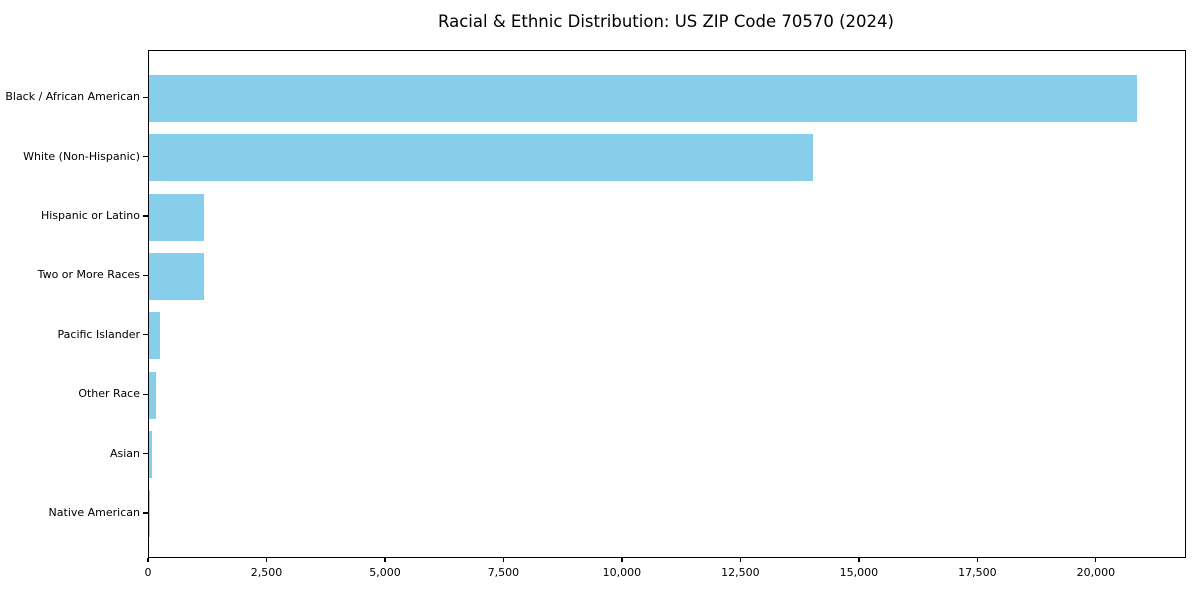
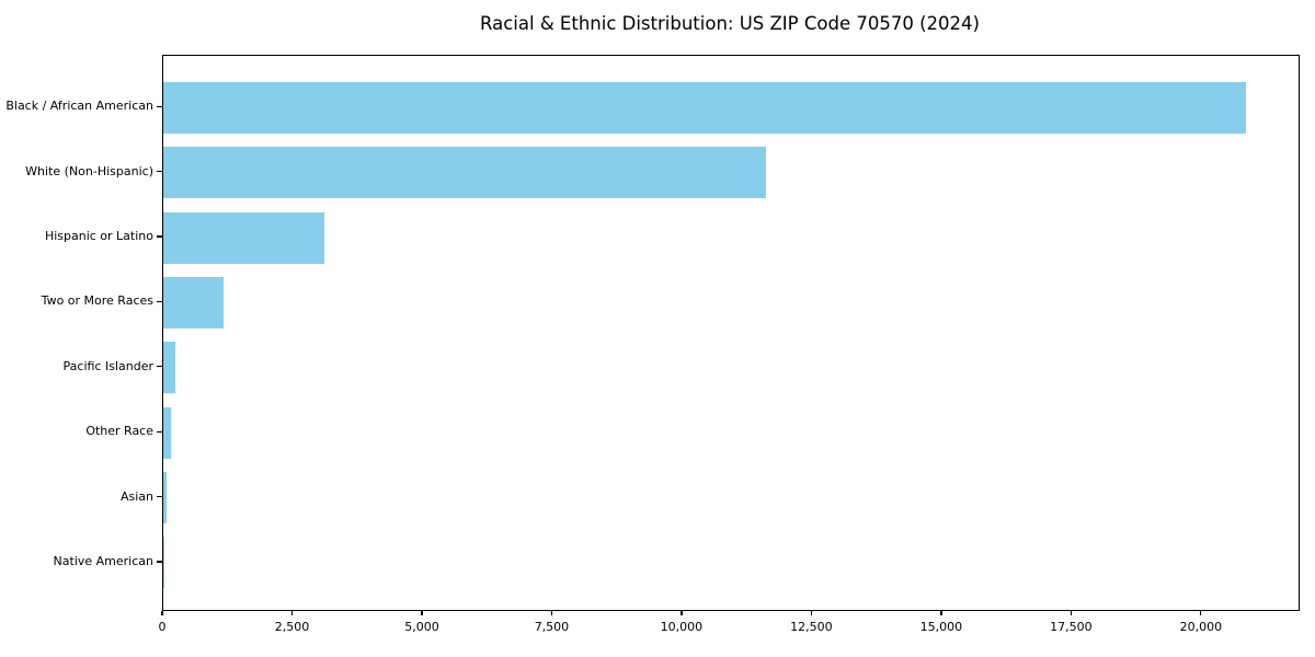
White (Non-Hispanic): 14000 -> 11600
Hispanic or Latino: 1200 -> 3100
